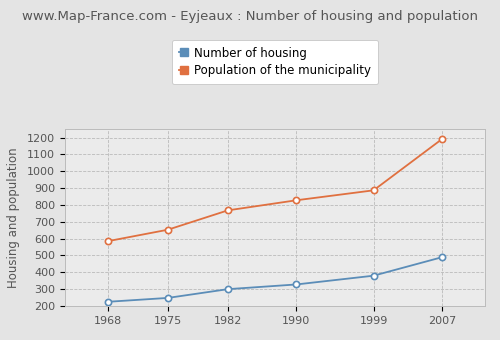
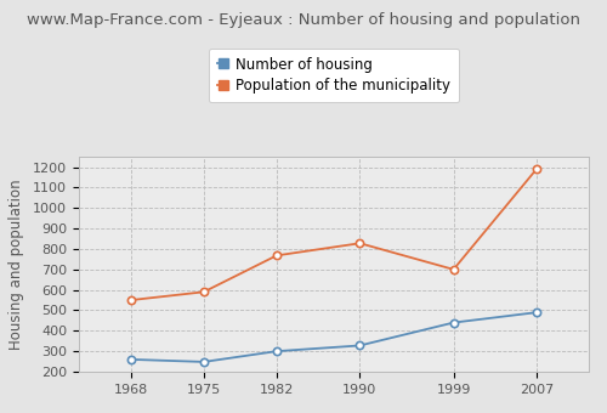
Number of housing/1968: 220 -> 260
Population of the municipality/1968: 580 -> 550
Population of the municipality/1975: 650 -> 590
Number of housing/1999: 380 -> 440
Population of the municipality/1999: 890 -> 700
